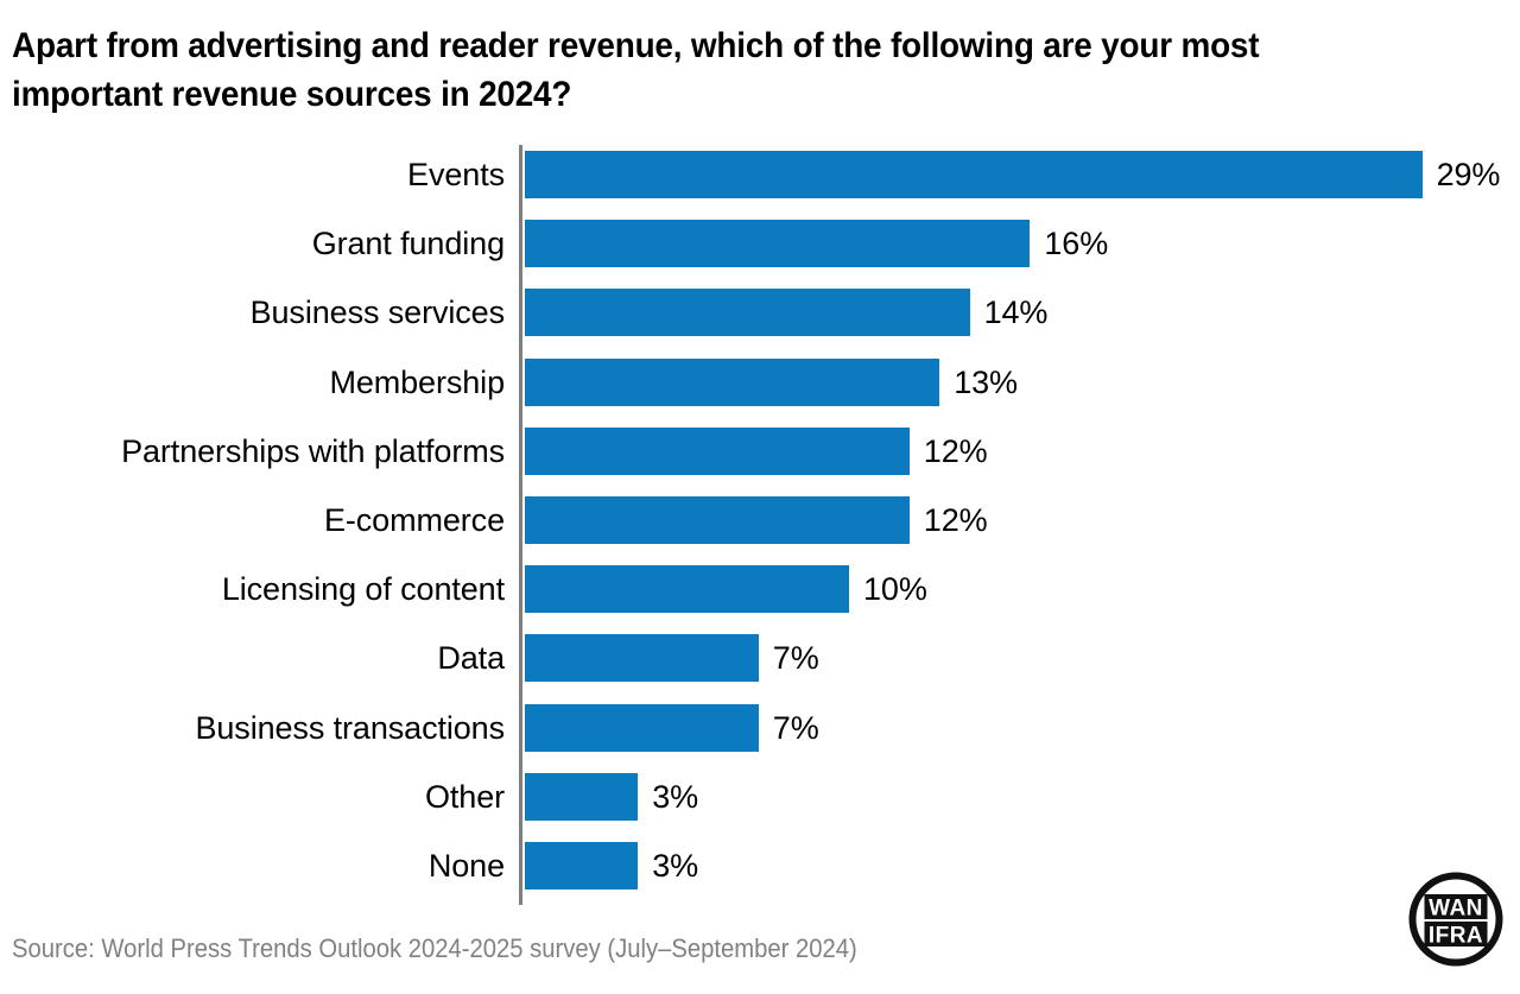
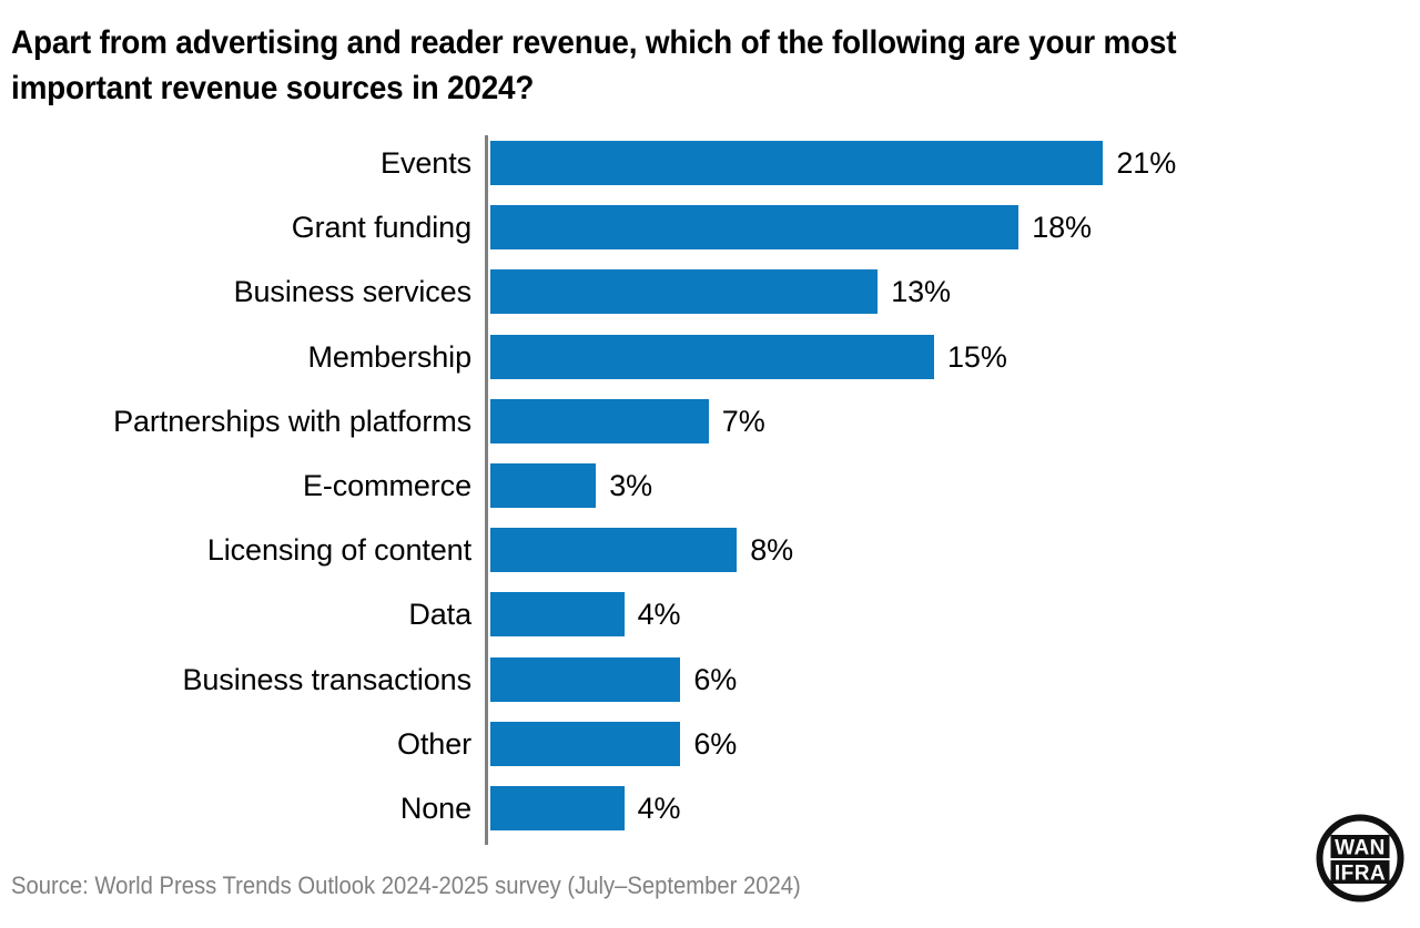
Events: 29% -> 21%
Grant funding: 16% -> 18%
Business services: 14% -> 13%
Membership: 13% -> 15%
Partnerships with platforms: 12% -> 7%
E-commerce: 12% -> 3%
Licensing of content: 10% -> 8%
Data: 7% -> 4%
Business transactions: 7% -> 6%
Other: 3% -> 6%
None: 3% -> 4%
